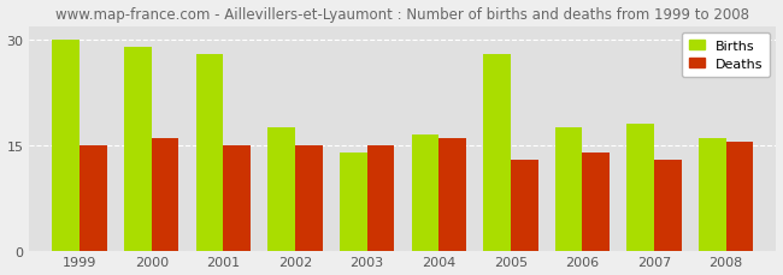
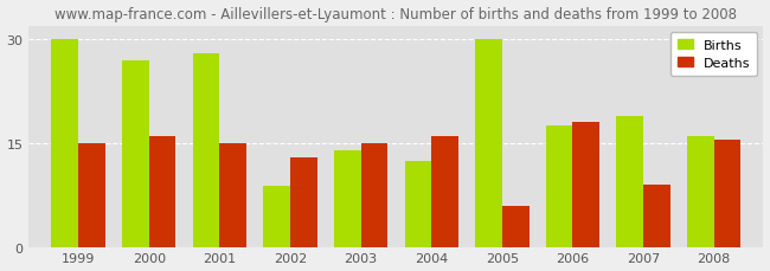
Births/2000: 29.0 -> 27.0
Births/2002: 17.5 -> 8.8
Deaths/2002: 15.0 -> 13.0
Births/2004: 16.5 -> 12.4
Births/2005: 28.0 -> 30.0
Deaths/2005: 13.0 -> 6.0
Deaths/2006: 14.0 -> 18.0
Births/2007: 18.0 -> 19.0
Deaths/2007: 13.0 -> 9.0
